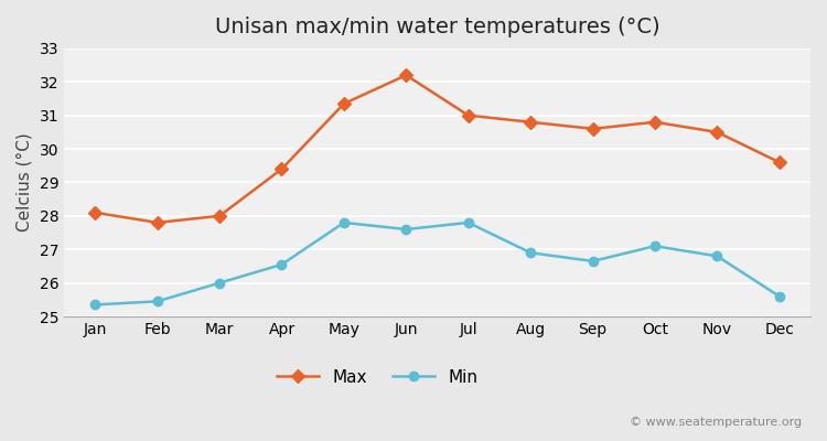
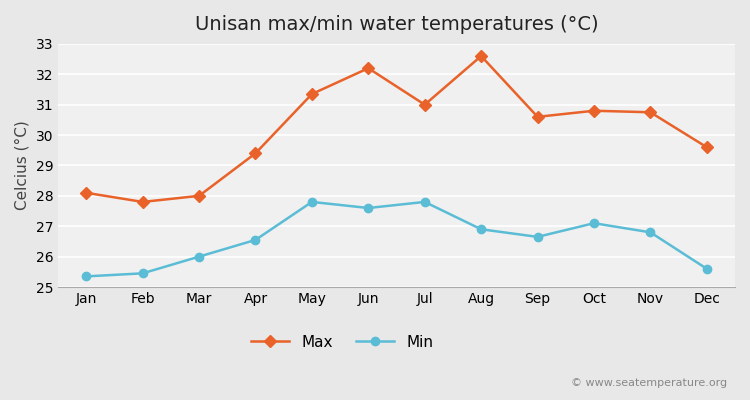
Max/Aug: 30.80 -> 32.60
Max/Nov: 30.50 -> 30.75
